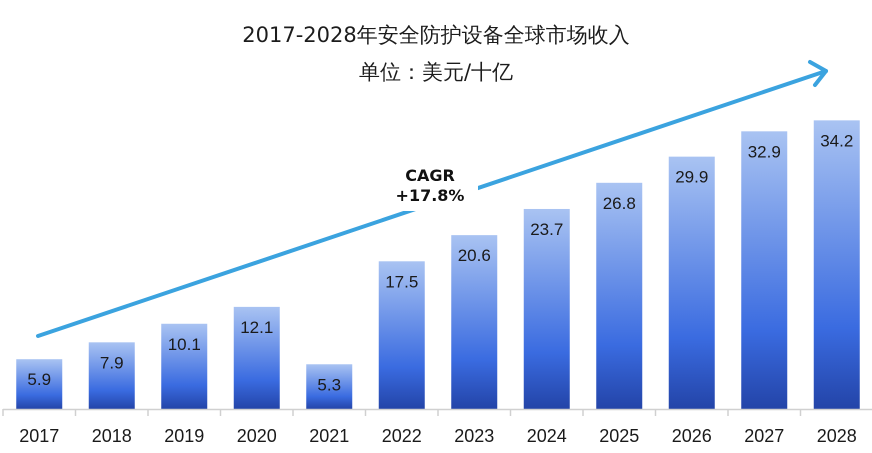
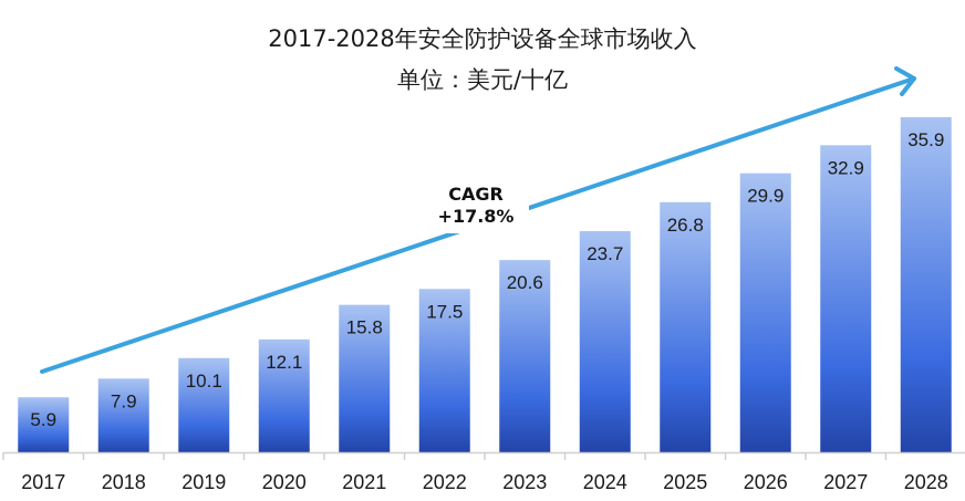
2021: 5.3 -> 15.8
2028: 34.2 -> 35.9
